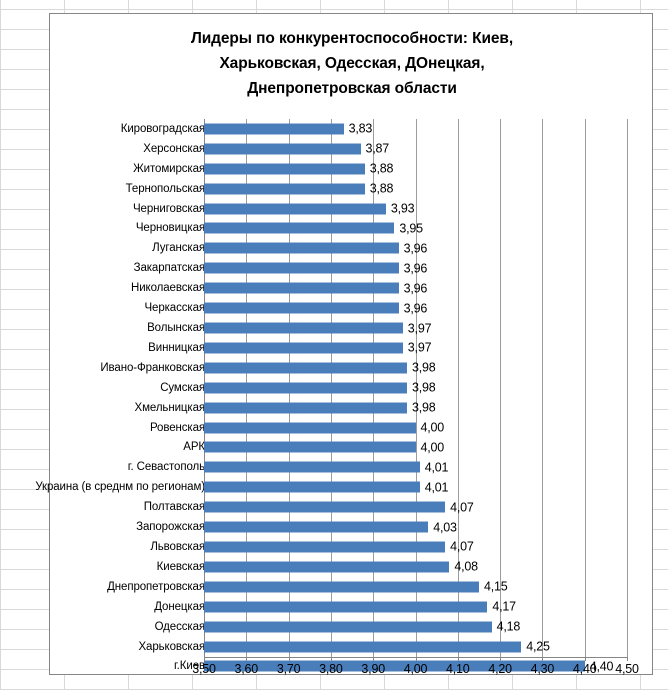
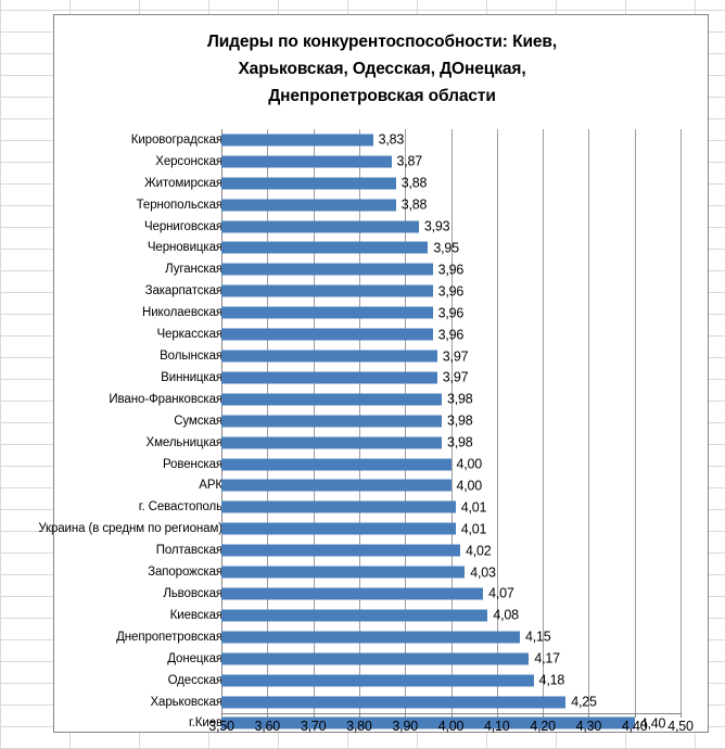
Полтавская: 4,07 -> 4,02
